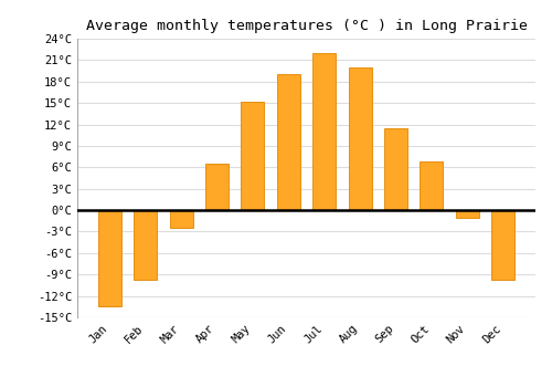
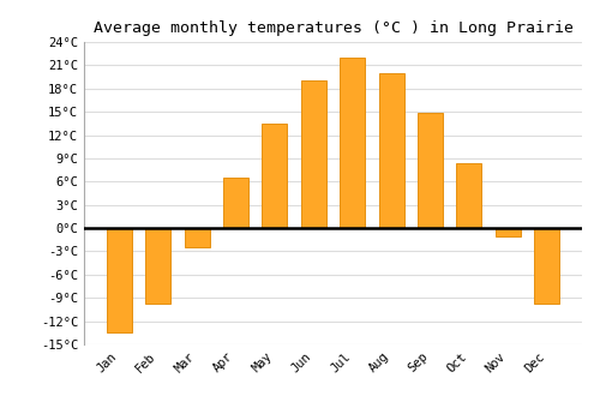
May: 15.2°C -> 13.5°C
Sep: 11.4°C -> 14.8°C
Oct: 6.8°C -> 8.3°C
